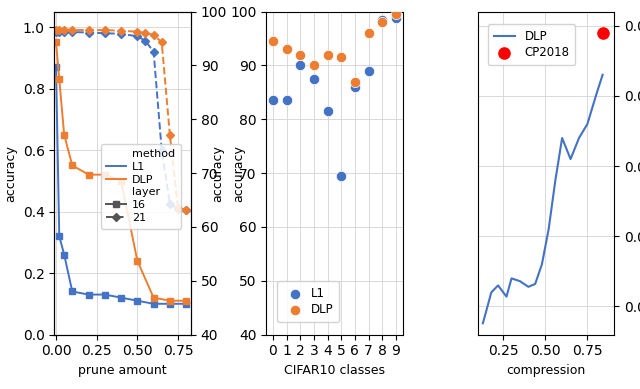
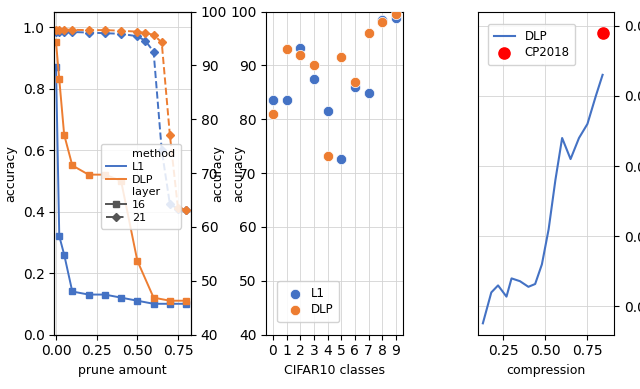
DLP/0: 94.5 -> 81.0
L1/2: 90.0 -> 93.2
DLP/4: 92.0 -> 73.2
L1/5: 69.5 -> 72.6
L1/7: 89.0 -> 84.8
